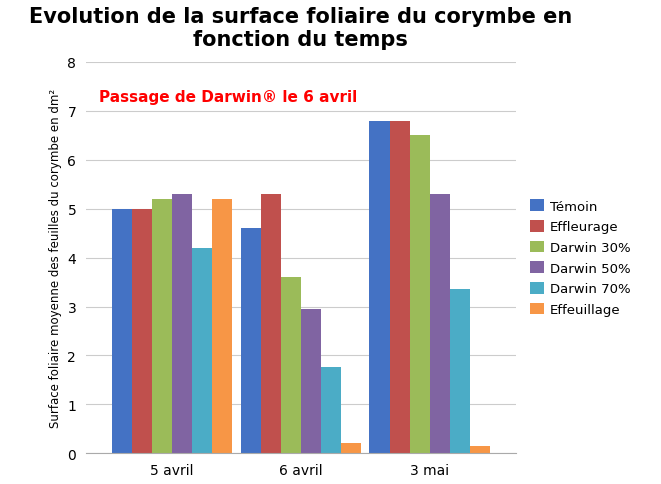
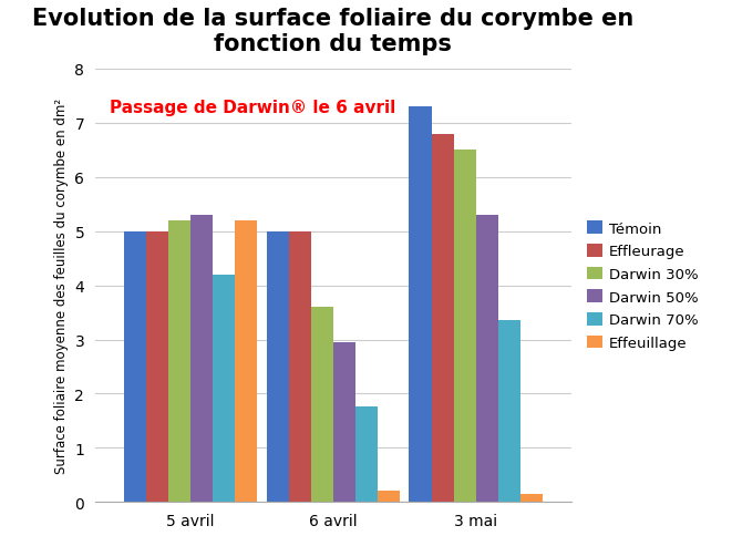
Témoin/6 avril: 4.6 -> 5.0
Effleurage/6 avril: 5.3 -> 5.0
Témoin/3 mai: 6.8 -> 7.3
